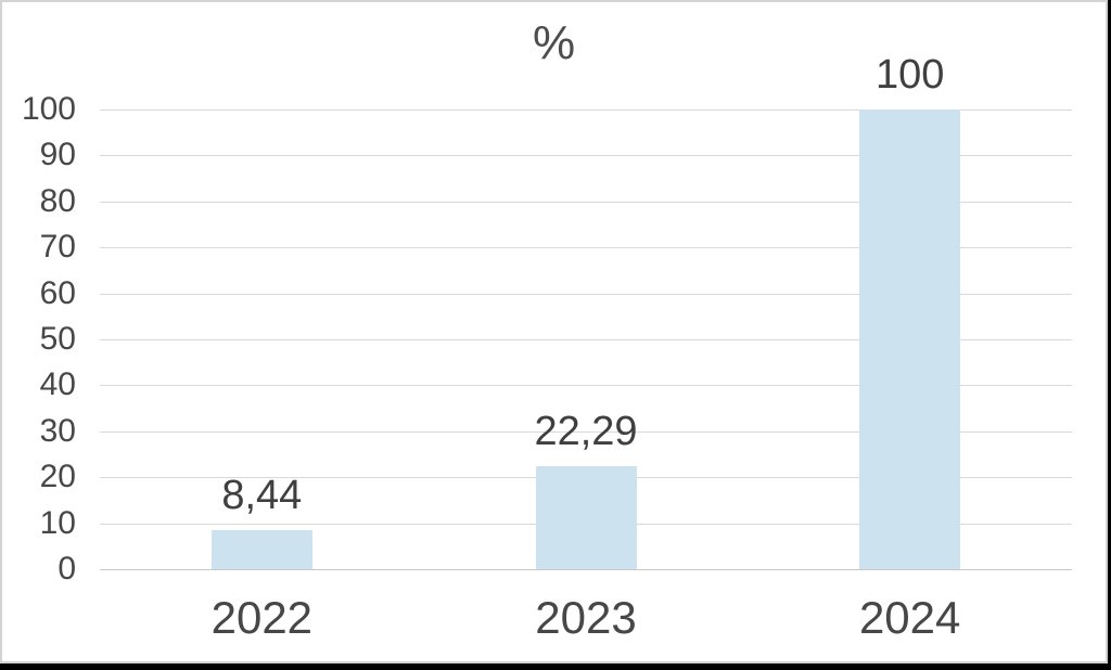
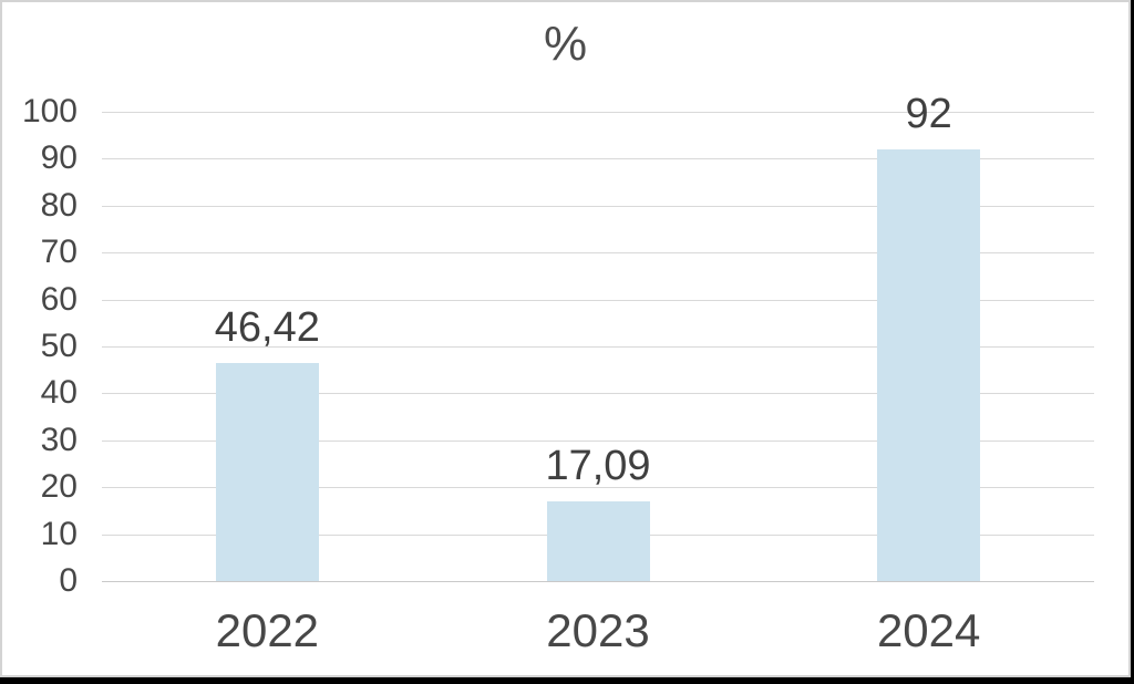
2022: 8,44 -> 46,42
2023: 22,29 -> 17,09
2024: 100 -> 92
